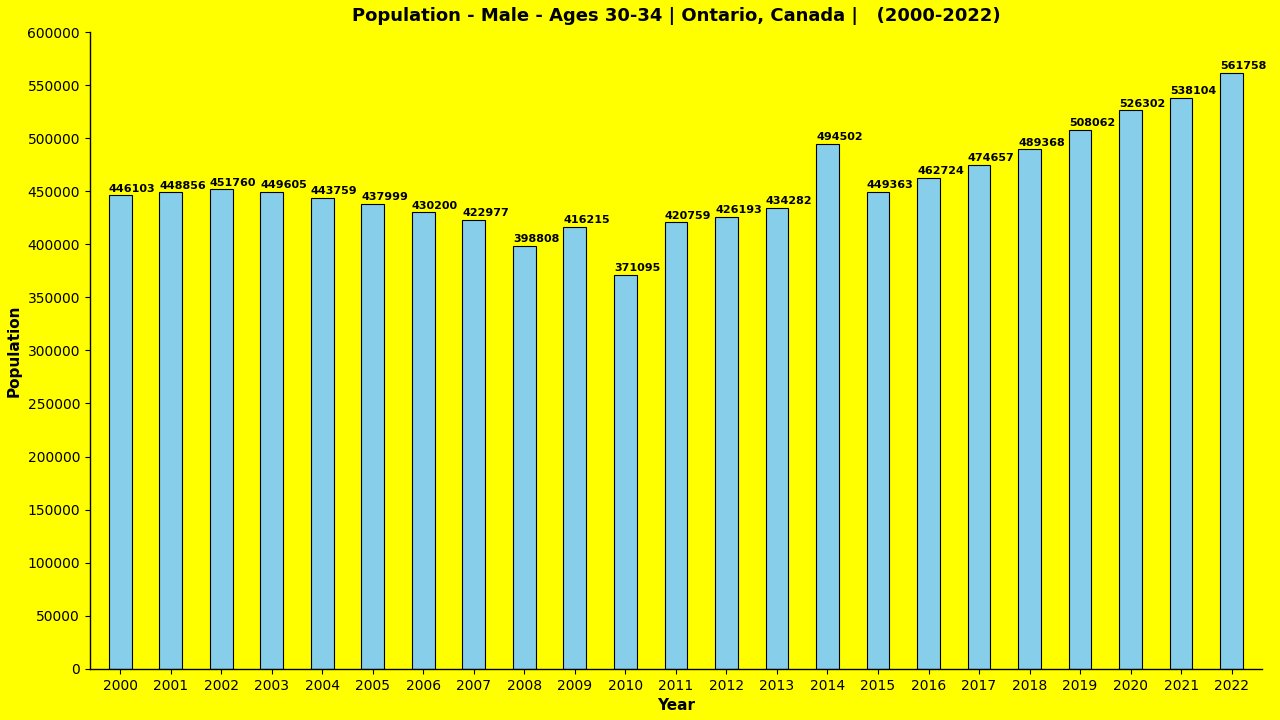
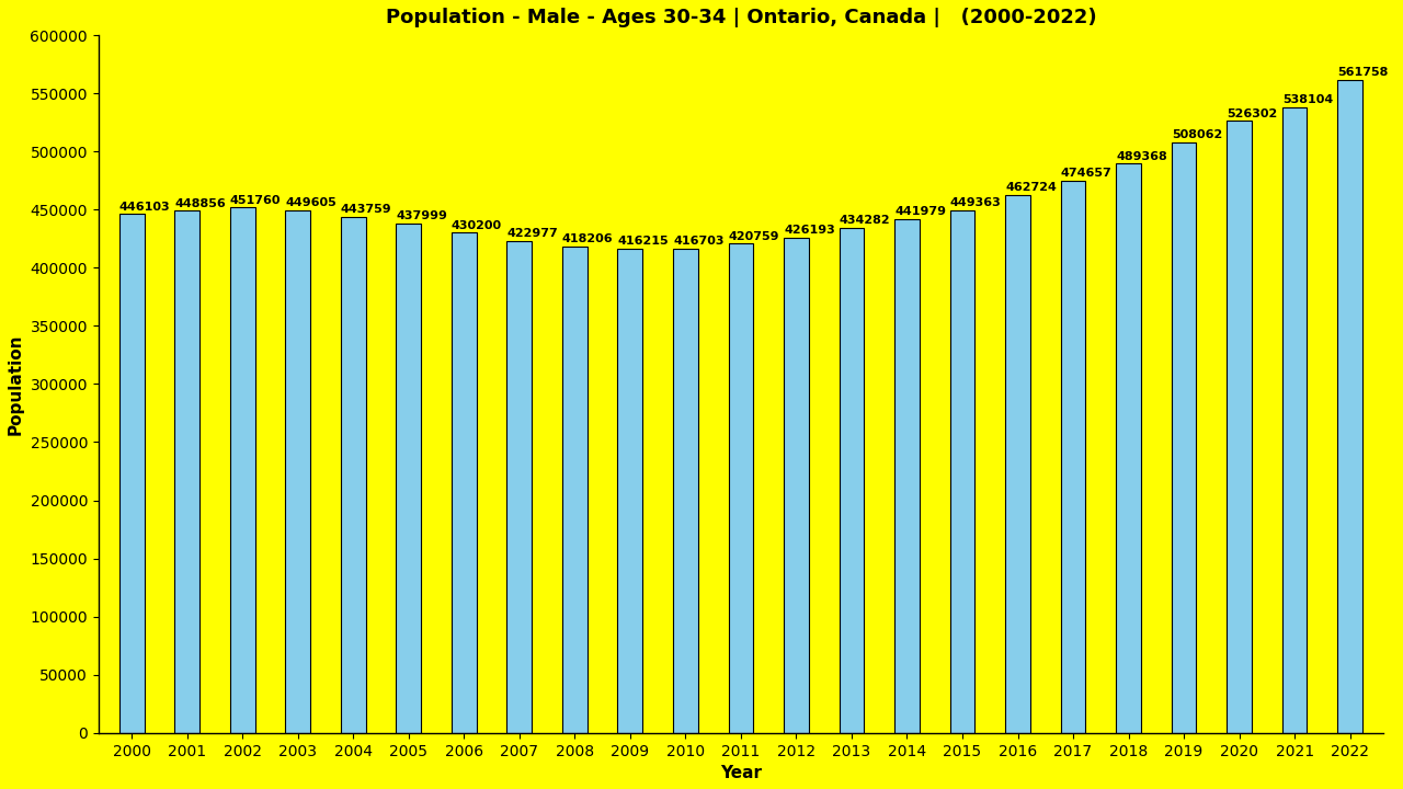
2008: 398808 -> 418206
2010: 371095 -> 416703
2014: 494502 -> 441979
